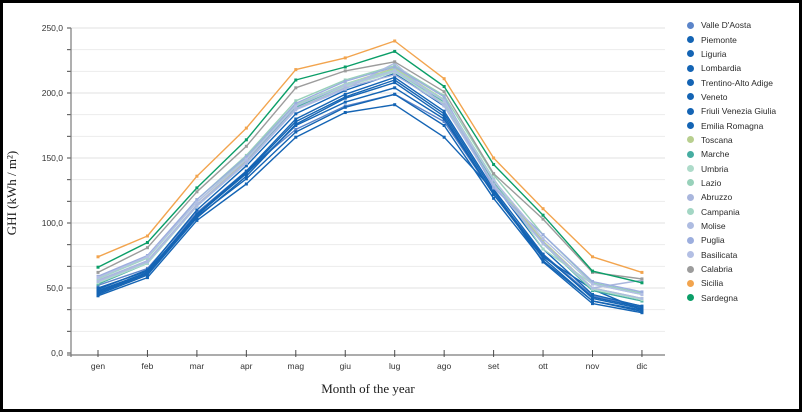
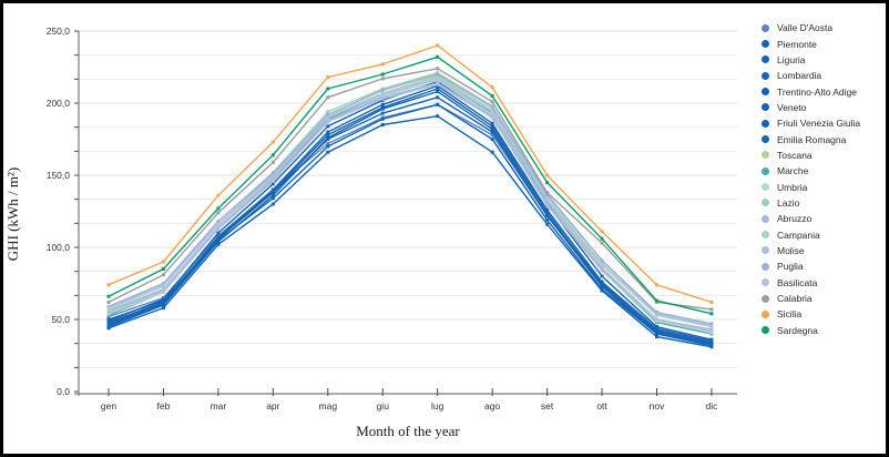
Molise/lug: 223 -> 213
Liguria/set: 125 -> 116
Puglia/set: 127 -> 136
Campania/ott: 80 -> 89
Friuli Venezia Giulia/nov: 49 -> 41
Abruzzo/dic: 56 -> 43
